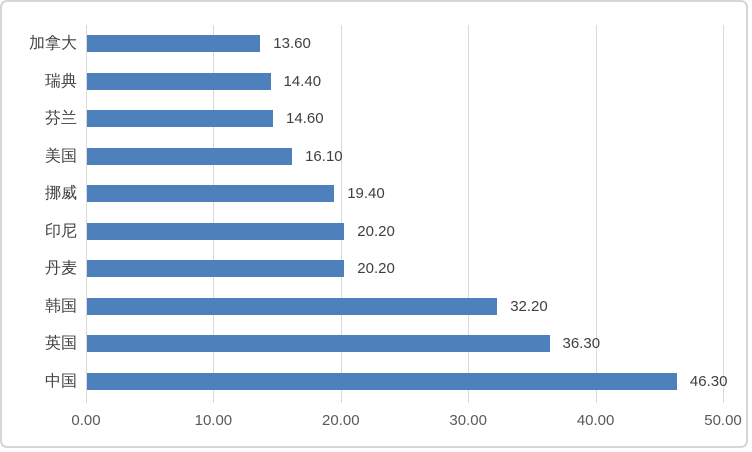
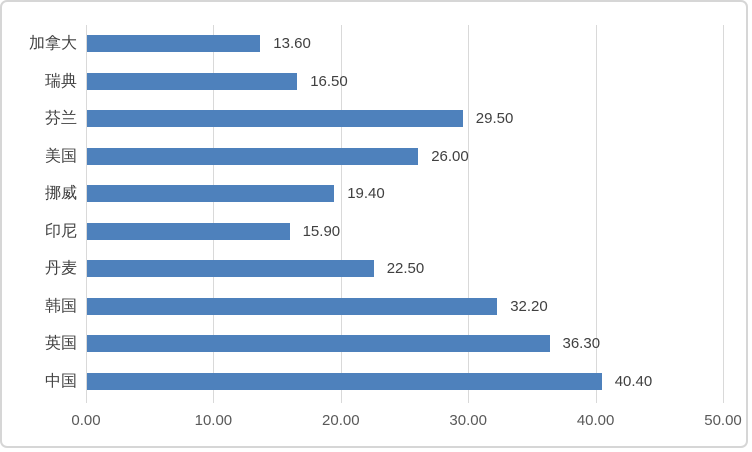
瑞典: 14.40 -> 16.50
芬兰: 14.60 -> 29.50
美国: 16.10 -> 26.00
印尼: 20.20 -> 15.90
丹麦: 20.20 -> 22.50
中国: 46.30 -> 40.40
